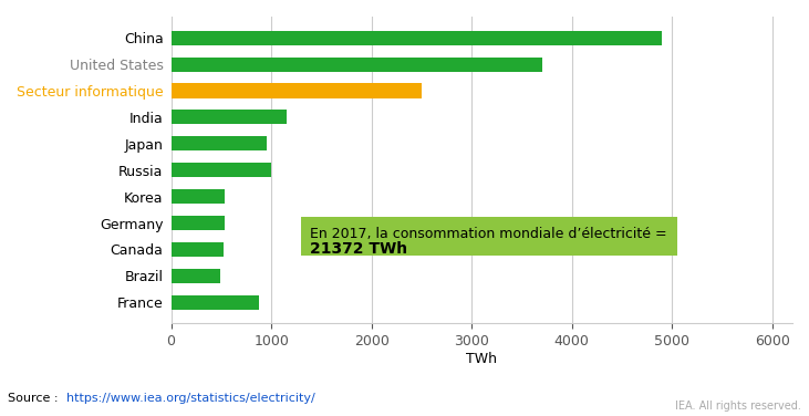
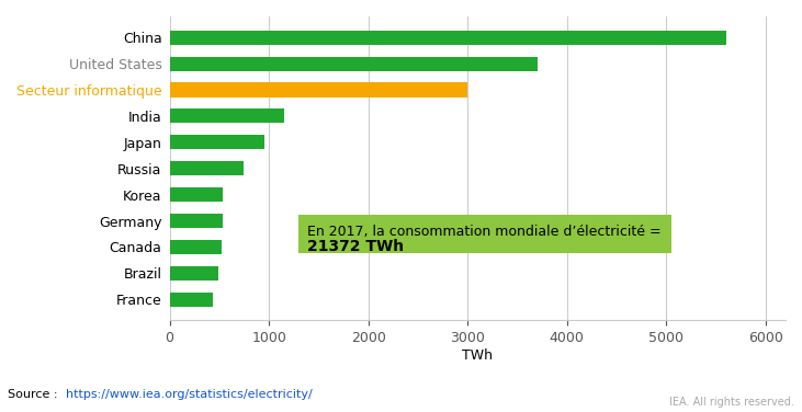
China: 4900 -> 5600
Secteur informatique: 2500 -> 3000
Russia: 1000 -> 740
France: 880 -> 440
